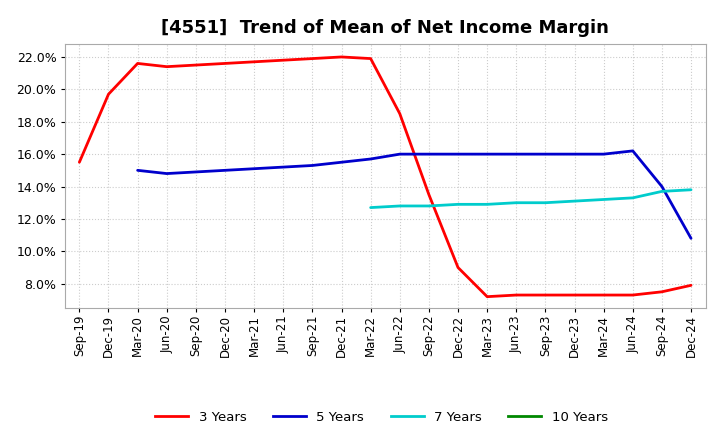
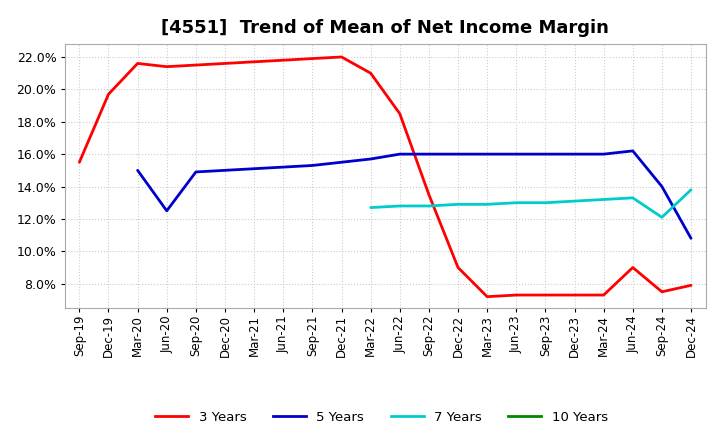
5 Years/Jun-20: 14.8% -> 12.5%
3 Years/Mar-22: 21.9% -> 21.0%
3 Years/Jun-24: 7.3% -> 9.0%
7 Years/Sep-24: 13.7% -> 12.1%
